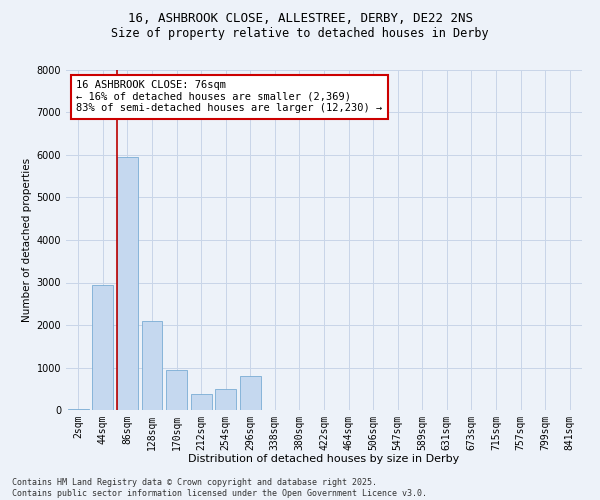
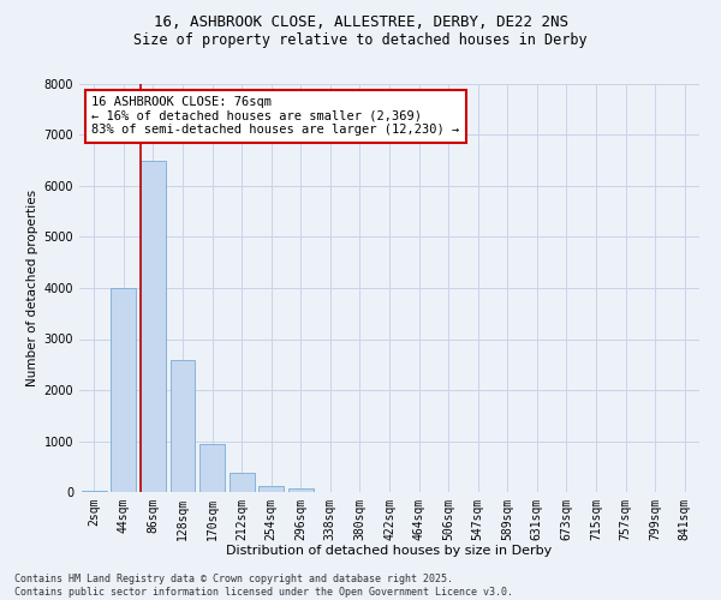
44sqm: 2950 -> 4000
86sqm: 5950 -> 6500
128sqm: 2100 -> 2600
254sqm: 500 -> 120
296sqm: 800 -> 60
